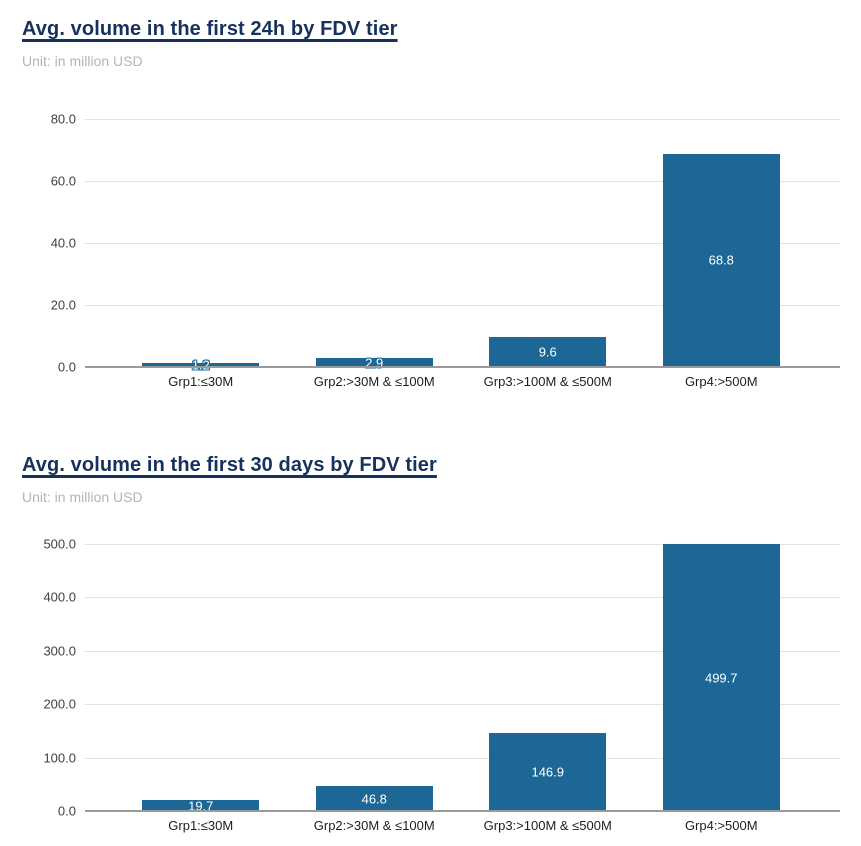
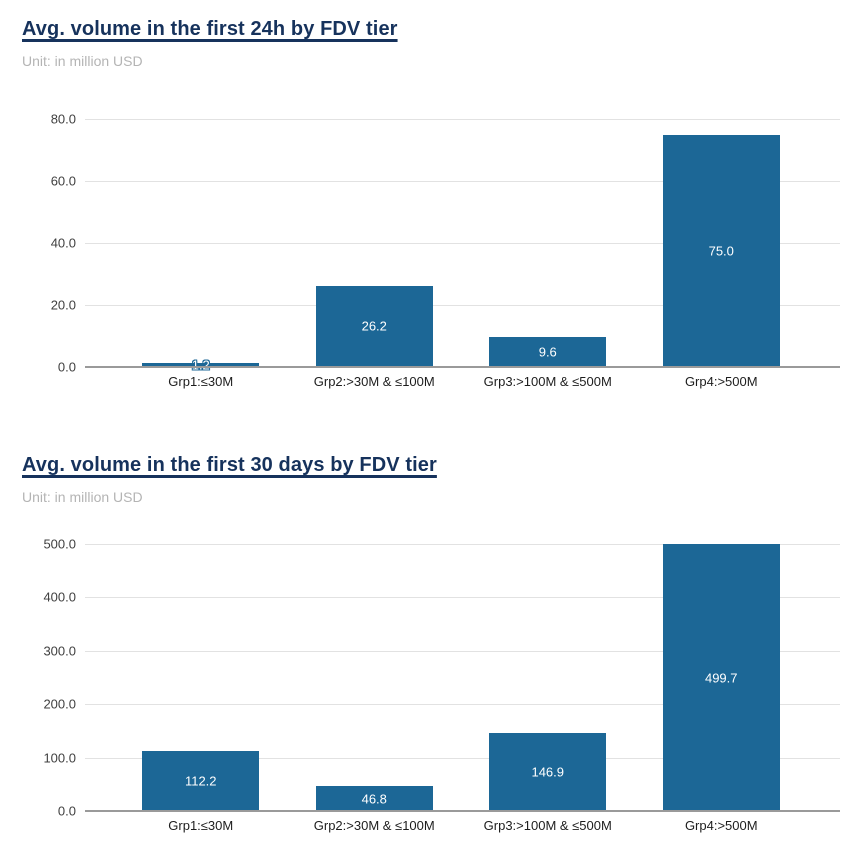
Avg. volume in the first 24h by FDV tier/Grp2:>30M & ≤100M: 2.9 -> 26.2
Avg. volume in the first 24h by FDV tier/Grp4:>500M: 68.8 -> 75.0
Avg. volume in the first 30 days by FDV tier/Grp1:≤30M: 19.7 -> 112.2
